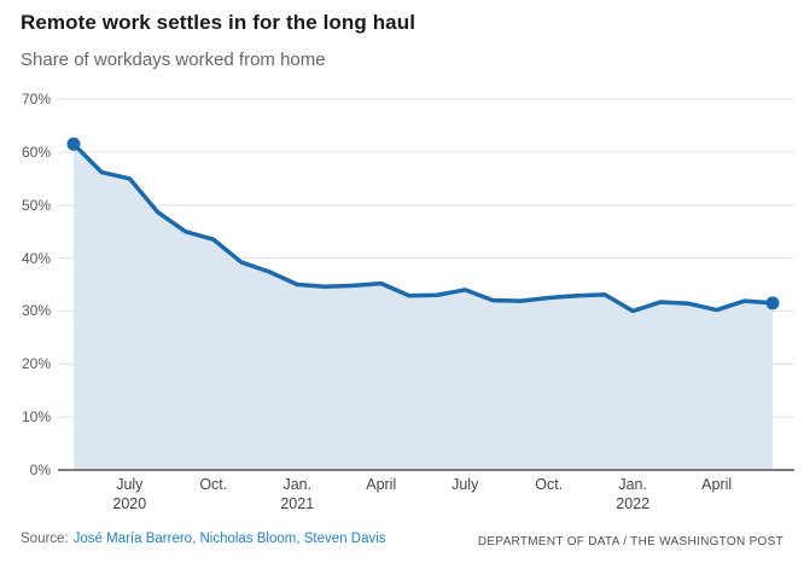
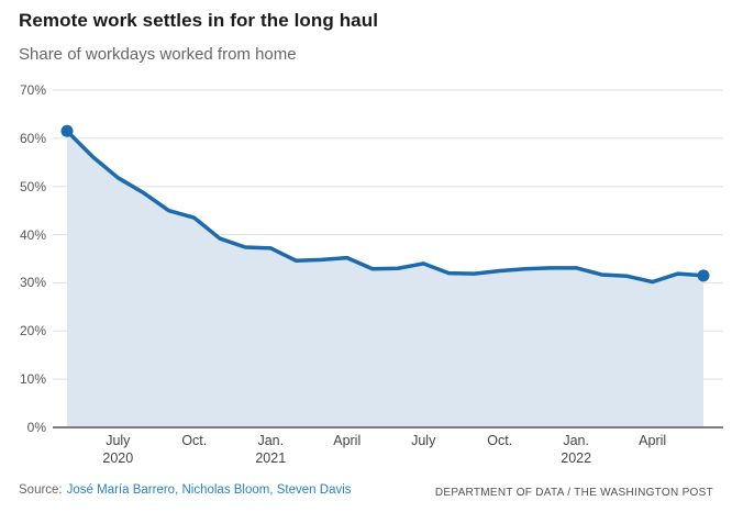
July 2020: 55% -> 52%
Jan. 2021: 35% -> 37%
Jan. 2022: 30% -> 33%
